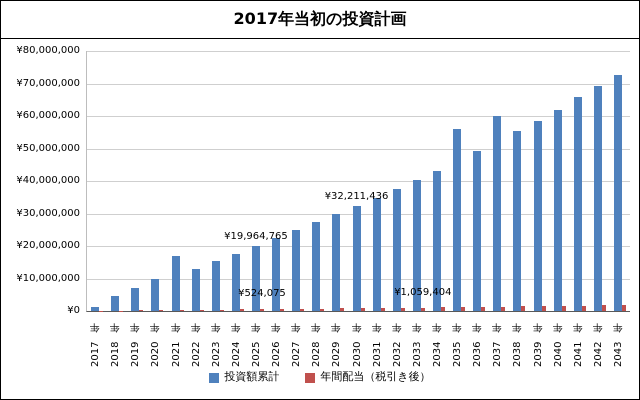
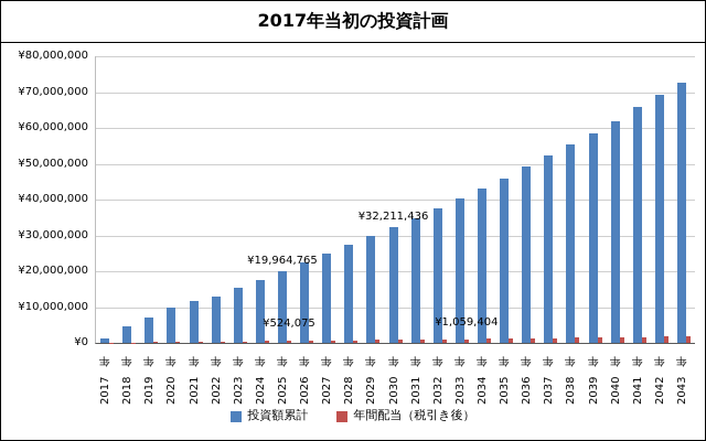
投資額累計/2021年: ¥17000000 -> ¥12000000
投資額累計/2035年: ¥56000000 -> ¥46000000
投資額累計/2037年: ¥60000000 -> ¥52000000
